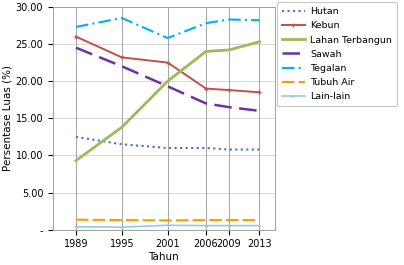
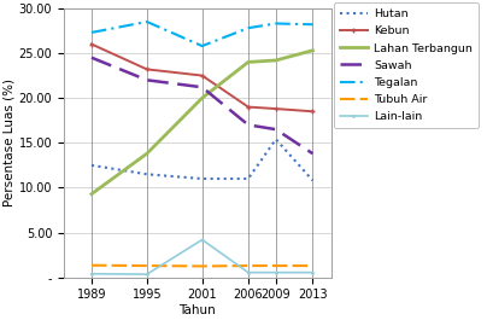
Sawah/2001: 19.3 -> 21.2
Lain-lain/2001: 0.6 -> 4.2
Hutan/2009: 10.8 -> 15.4
Sawah/2013: 16.0 -> 13.8
